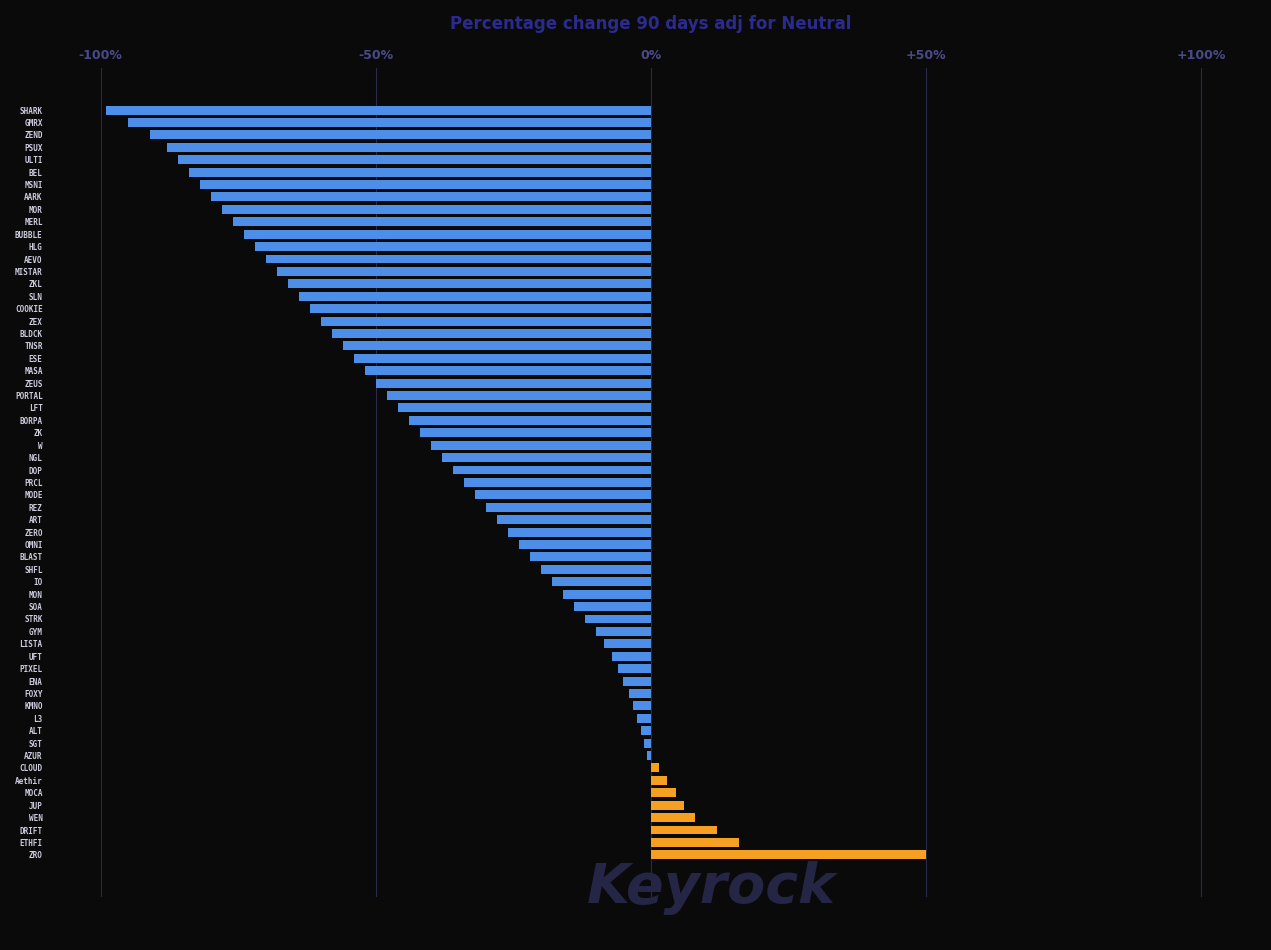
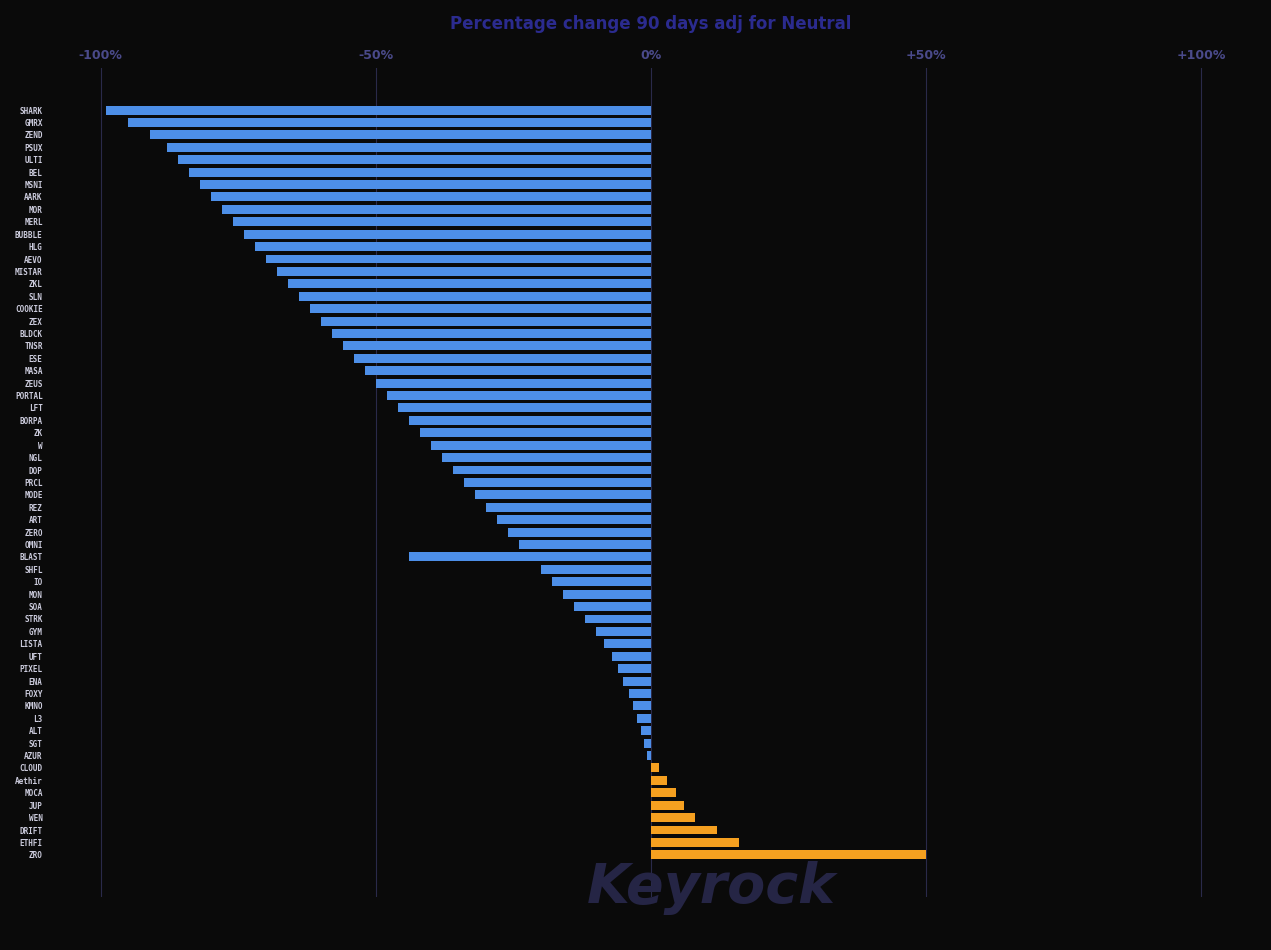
BLAST: -22.0% -> -44.0%
